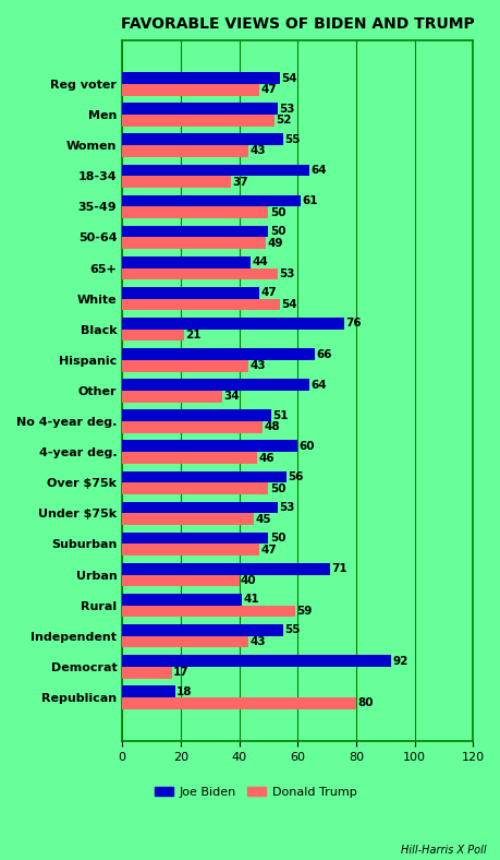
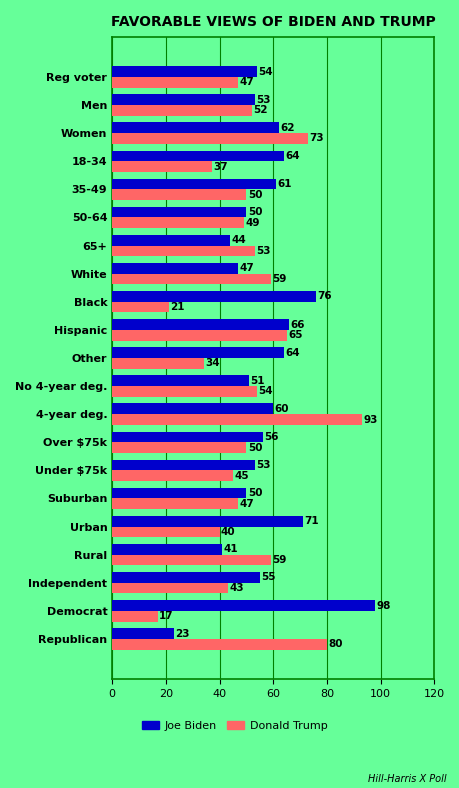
Joe Biden/Women: 55 -> 62
Donald Trump/Women: 43 -> 73
Donald Trump/White: 54 -> 59
Donald Trump/Hispanic: 43 -> 65
Donald Trump/No 4-year deg.: 48 -> 54
Donald Trump/4-year deg.: 46 -> 93
Joe Biden/Democrat: 92 -> 98
Joe Biden/Republican: 18 -> 23
